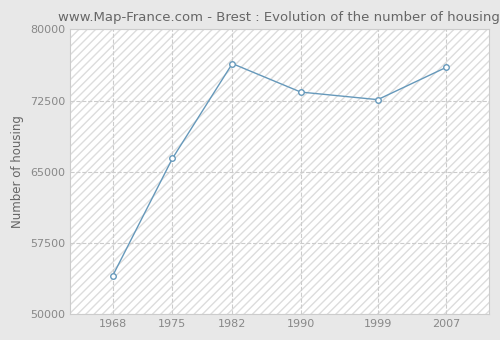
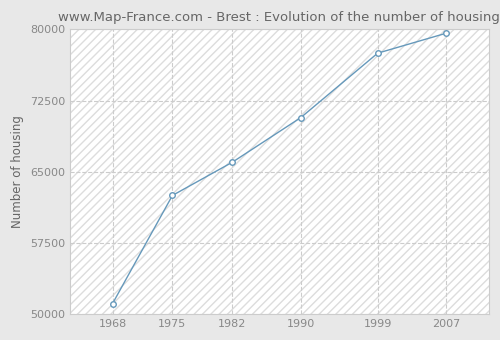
1968: 54000 -> 51100
1975: 66400 -> 62500
1982: 76400 -> 66000
1990: 73400 -> 70700
1999: 72600 -> 77500
2007: 76000 -> 79600
